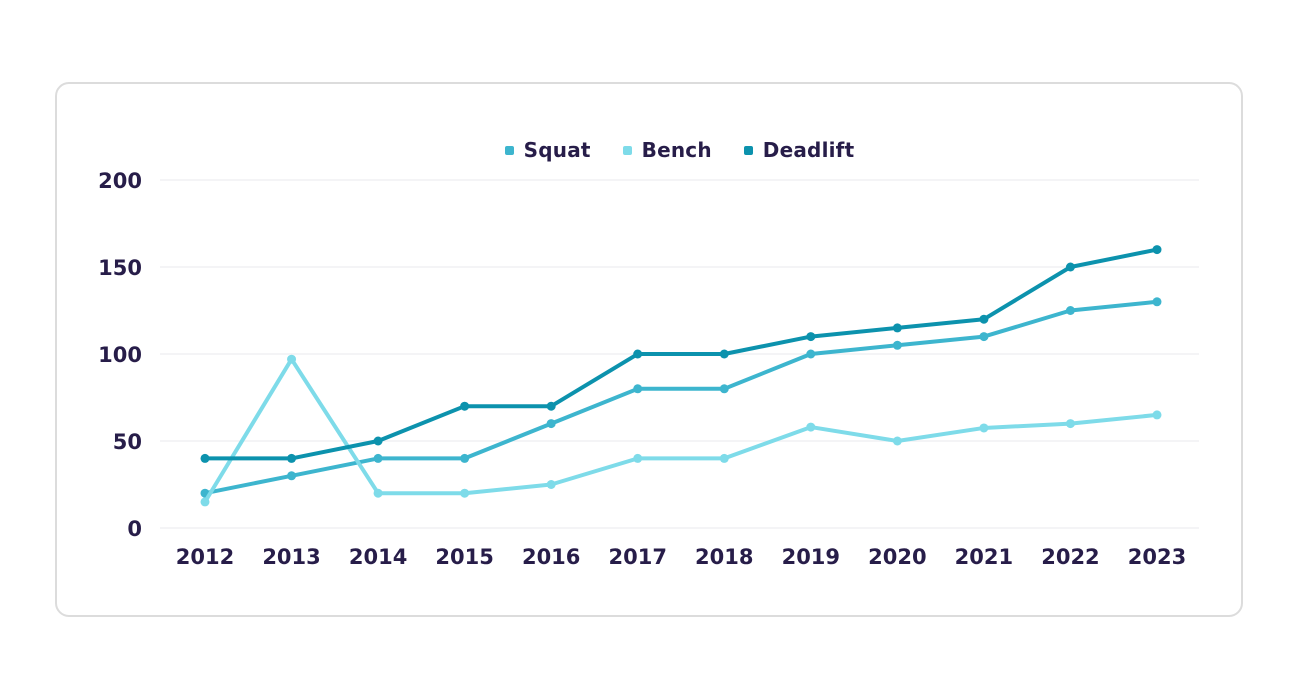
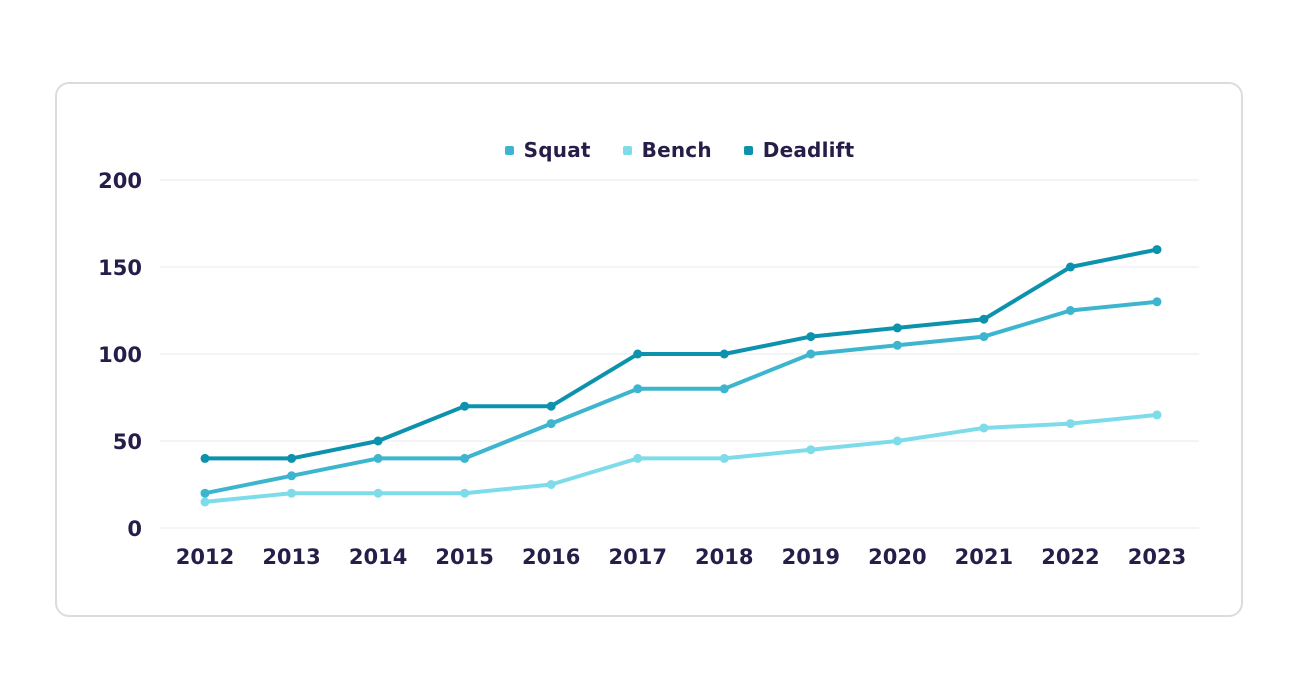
Bench/2013: 97 -> 20
Bench/2019: 58 -> 45
